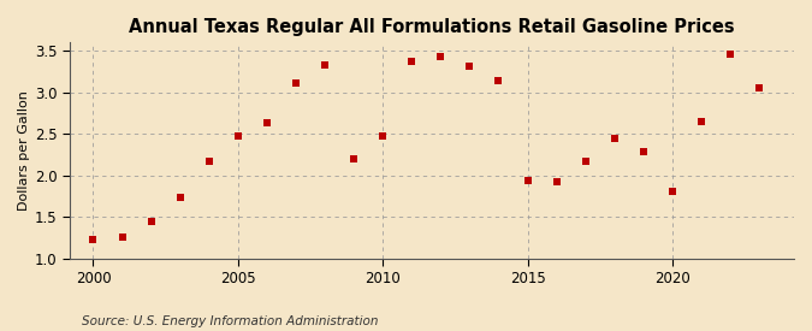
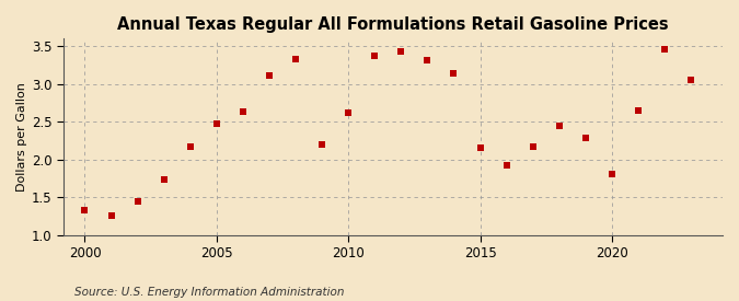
2000: 1.22 -> 1.33
2010: 2.48 -> 2.62
2015: 1.94 -> 2.16
